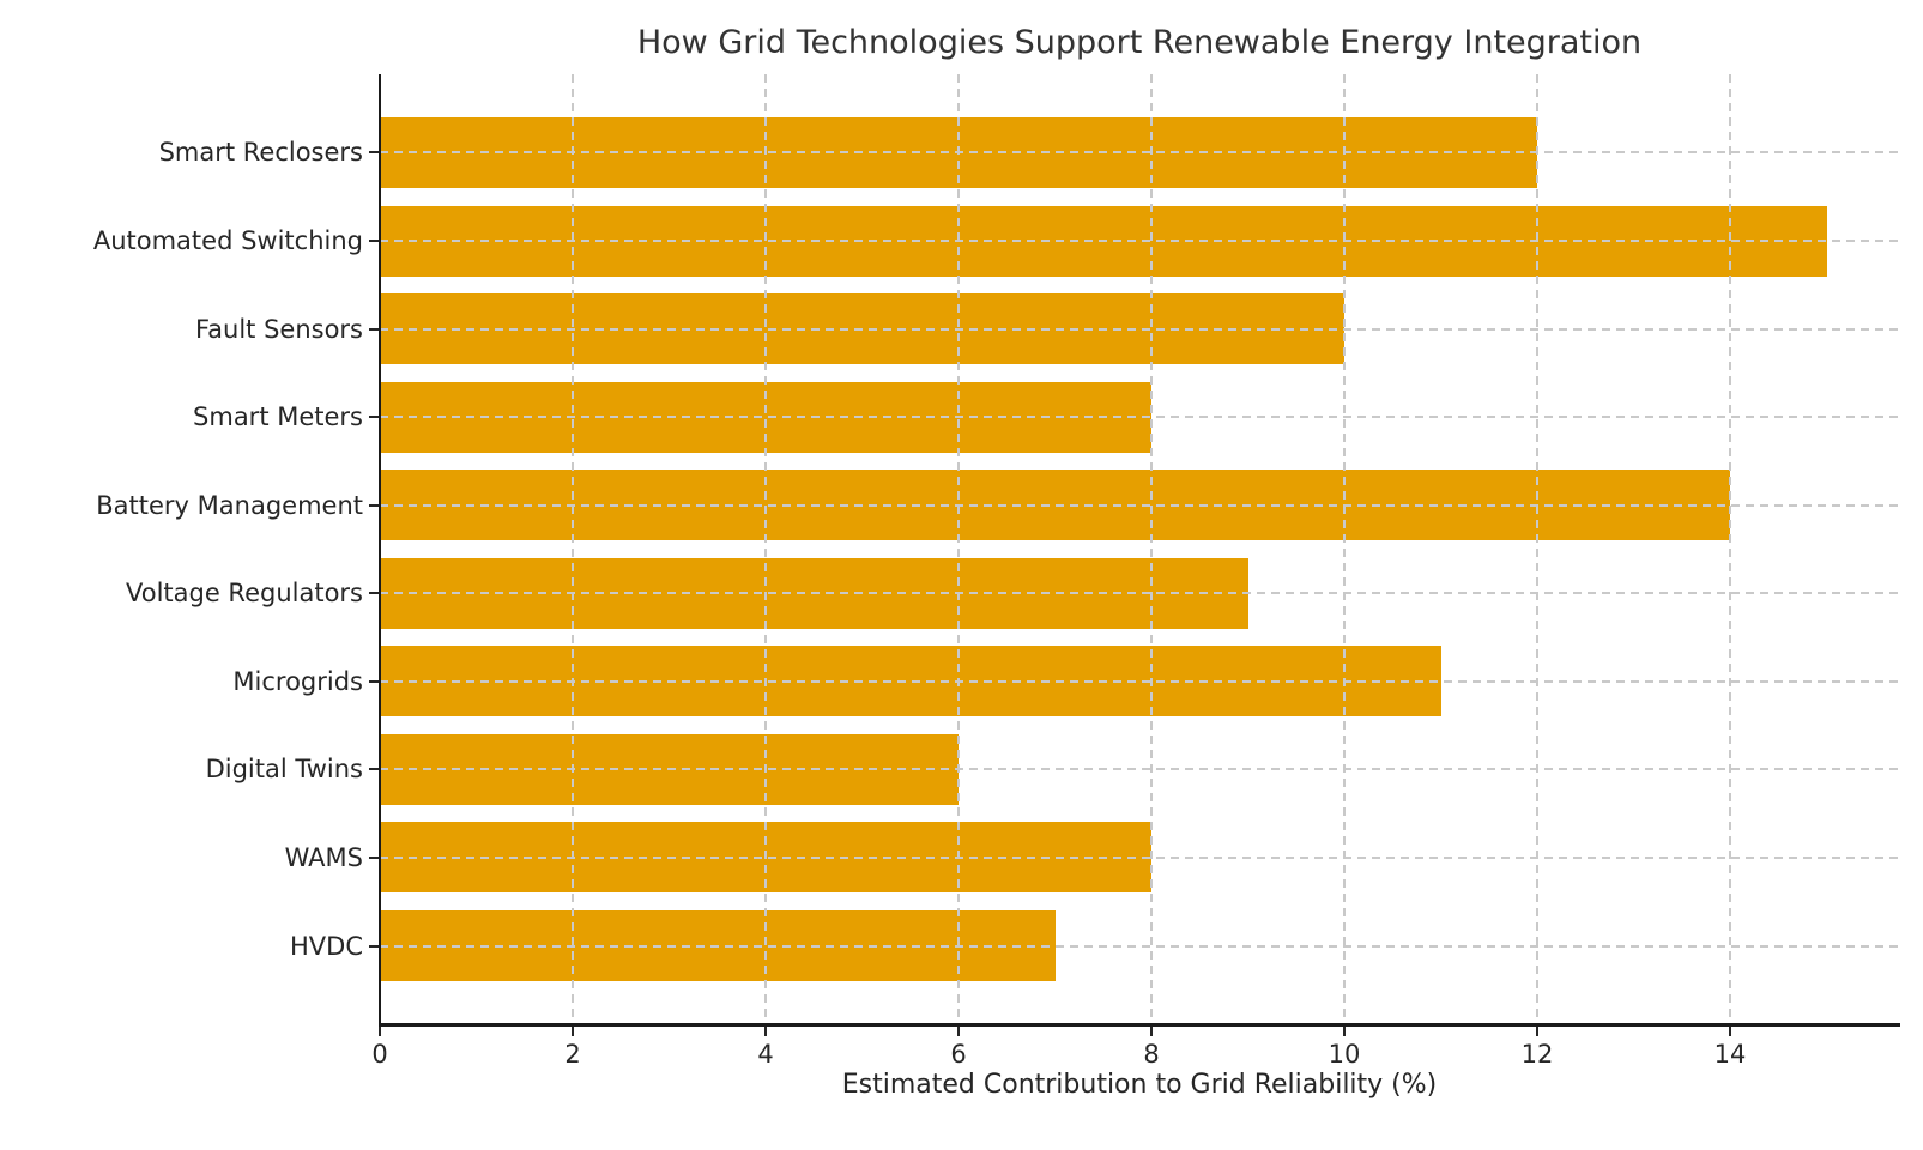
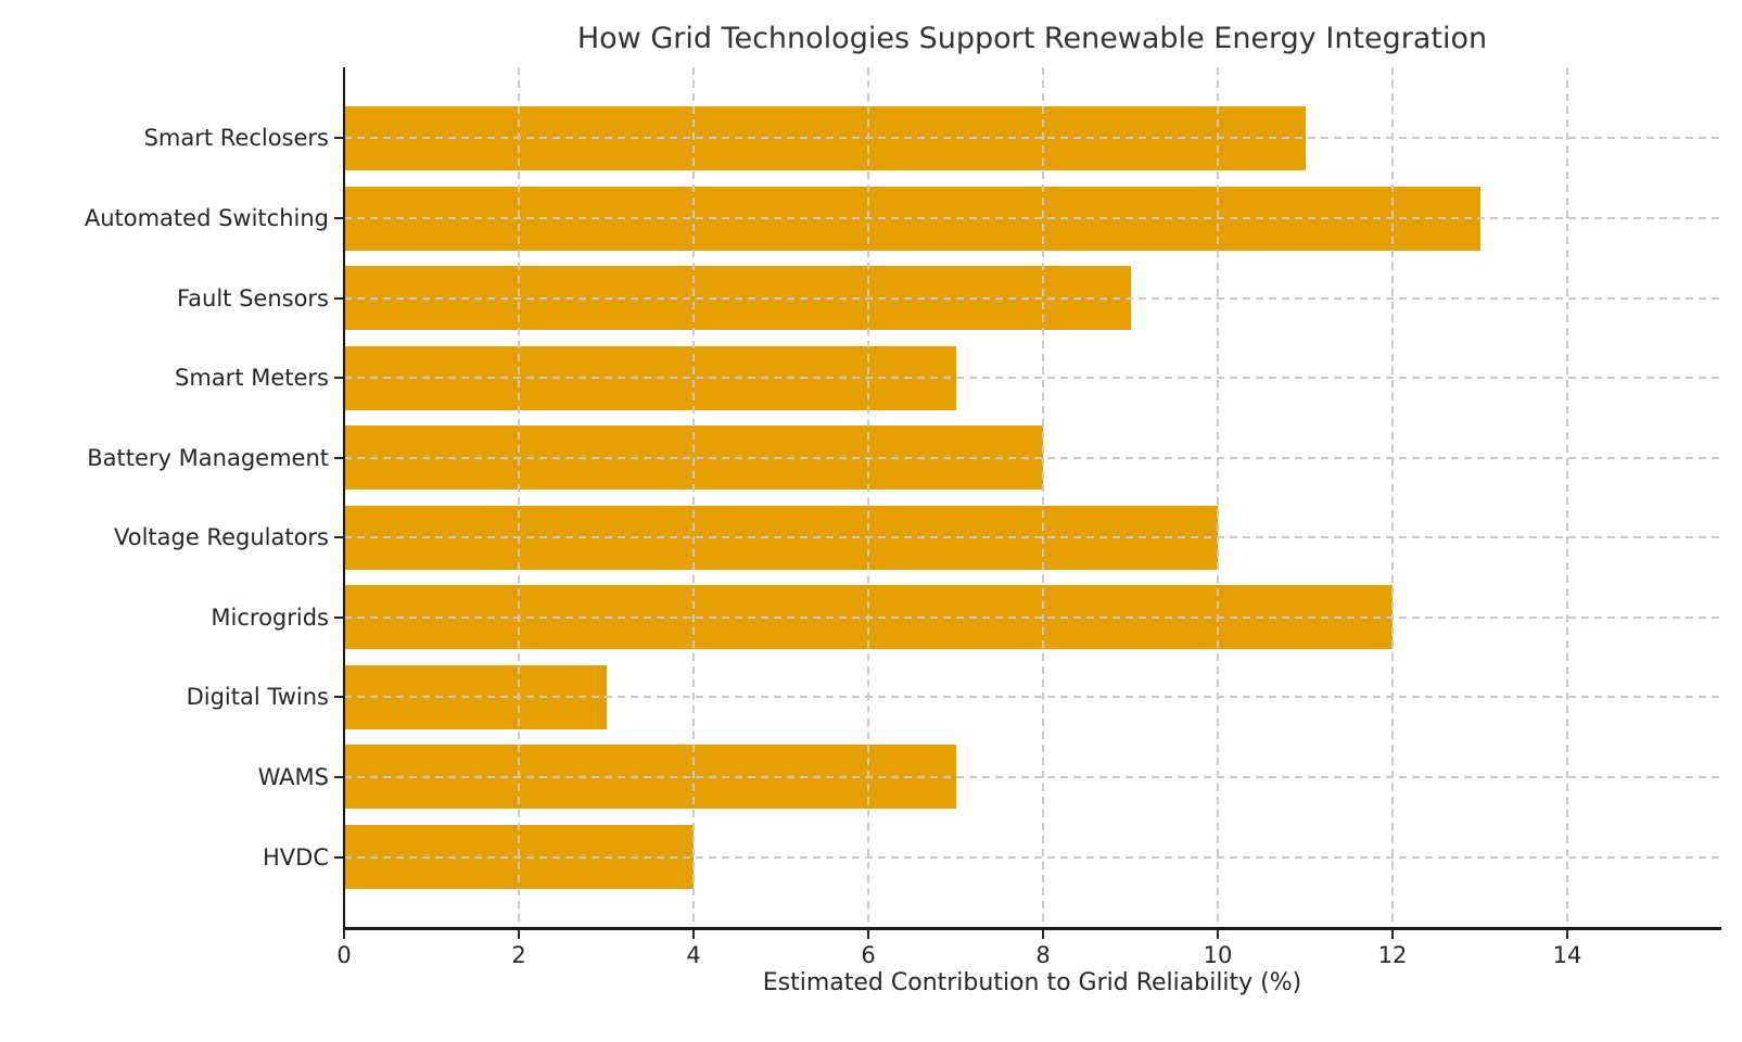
Smart Reclosers: 12 -> 11
Automated Switching: 15 -> 13
Fault Sensors: 10 -> 9
Smart Meters: 8 -> 7
Battery Management: 14 -> 8
Voltage Regulators: 9 -> 10
Microgrids: 11 -> 12
Digital Twins: 6 -> 3
WAMS: 8 -> 7
HVDC: 7 -> 4
